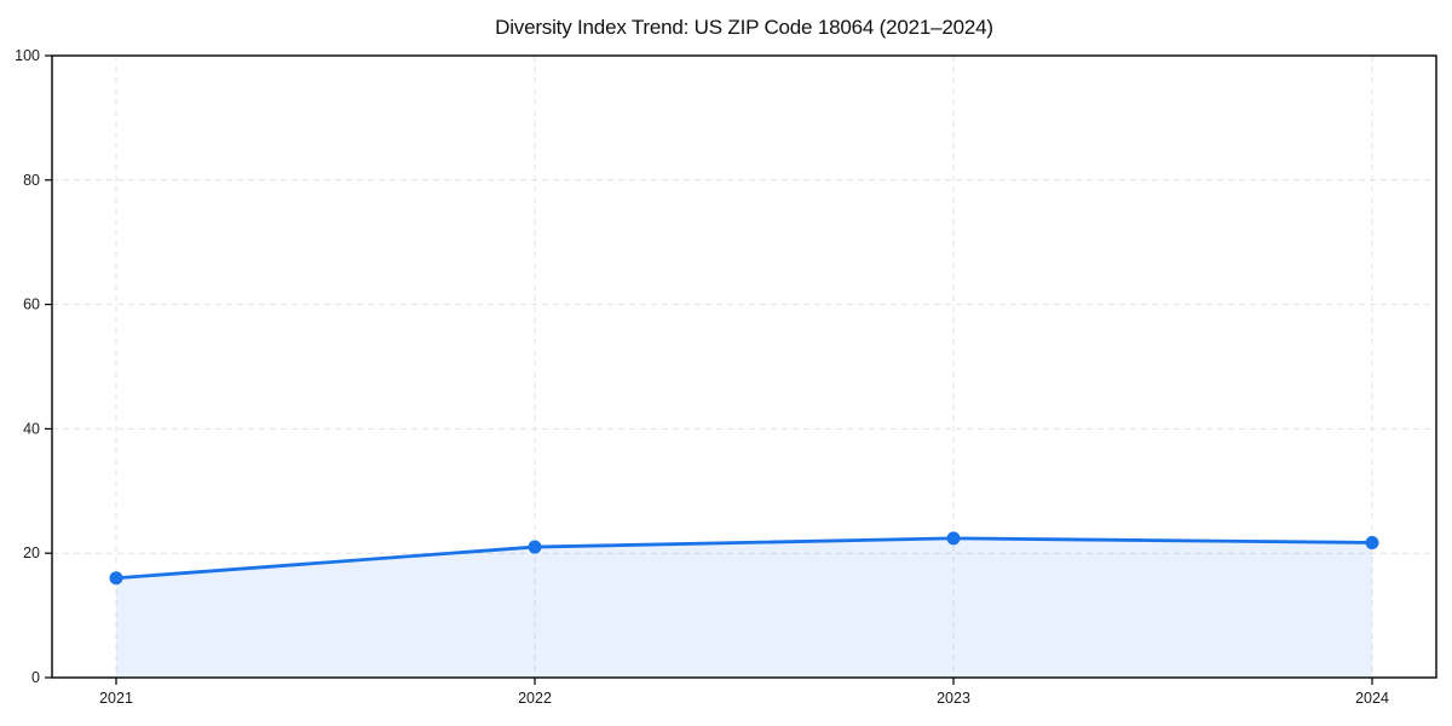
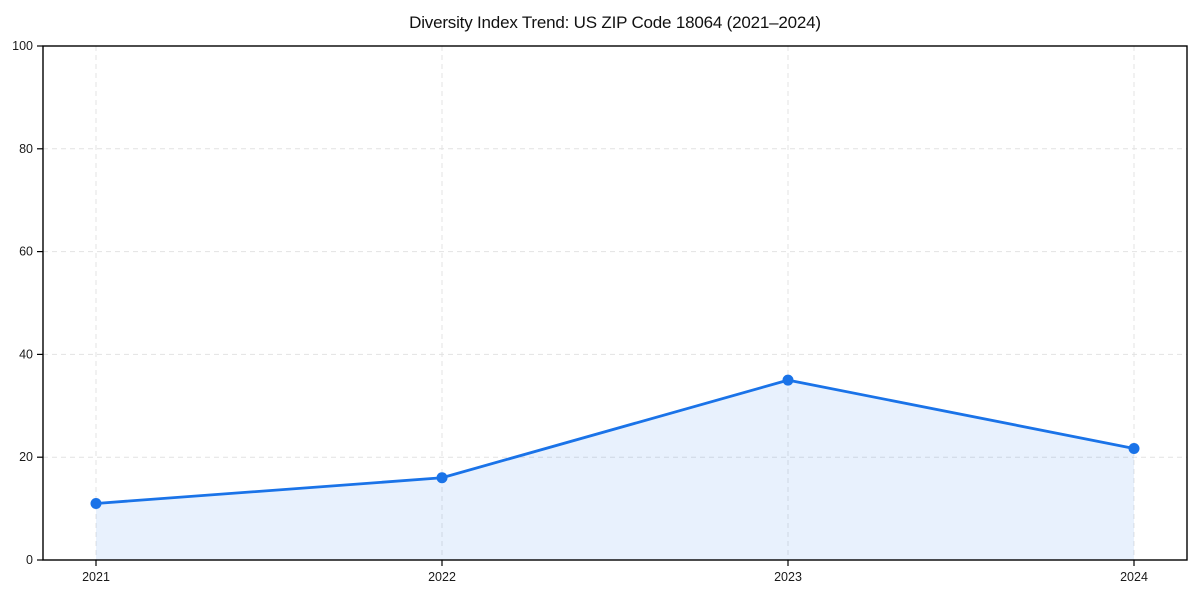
2021: 16 -> 11
2022: 21 -> 16
2023: 22 -> 35
